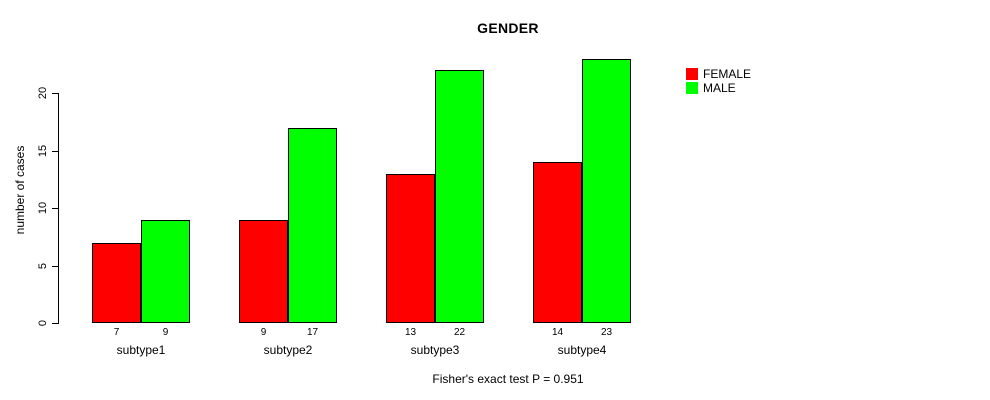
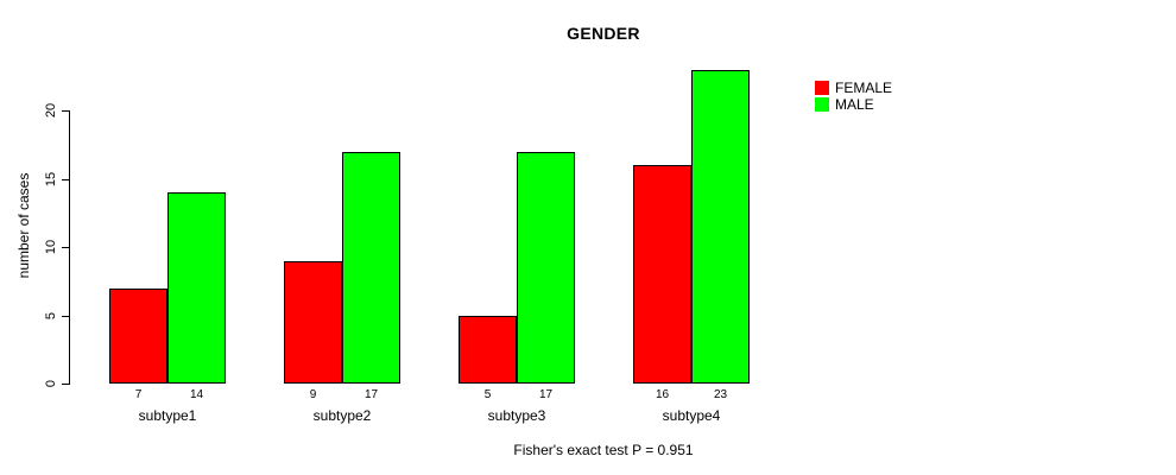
MALE/subtype1: 9 -> 14
FEMALE/subtype3: 13 -> 5
MALE/subtype3: 22 -> 17
FEMALE/subtype4: 14 -> 16
